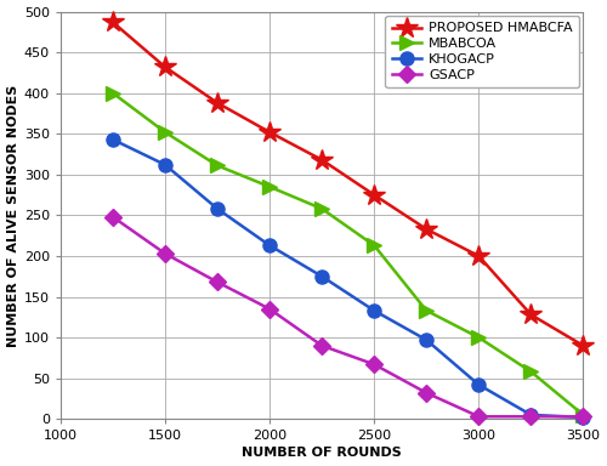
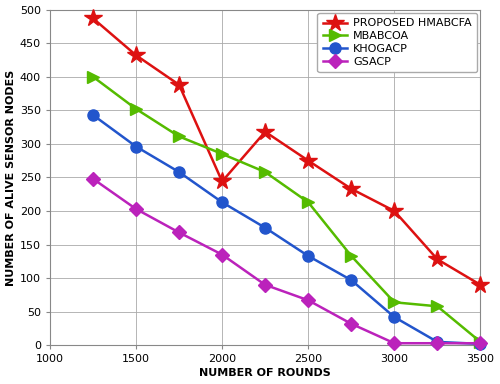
KHOGACP/1500: 312 -> 296
PROPOSED HMABCFA/2000: 352 -> 244
MBABCOA/3000: 100 -> 64
